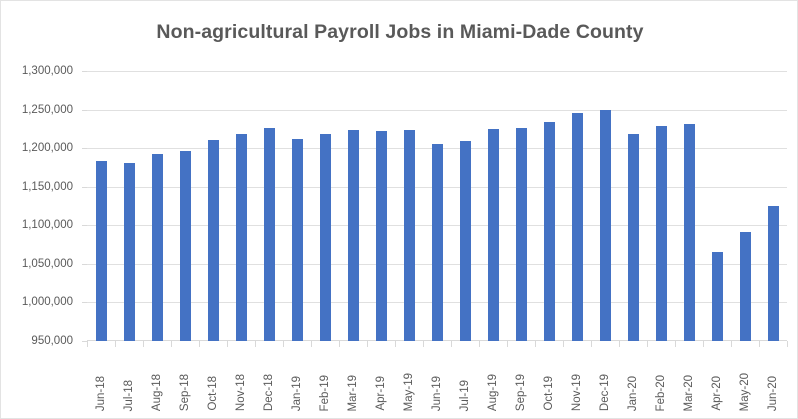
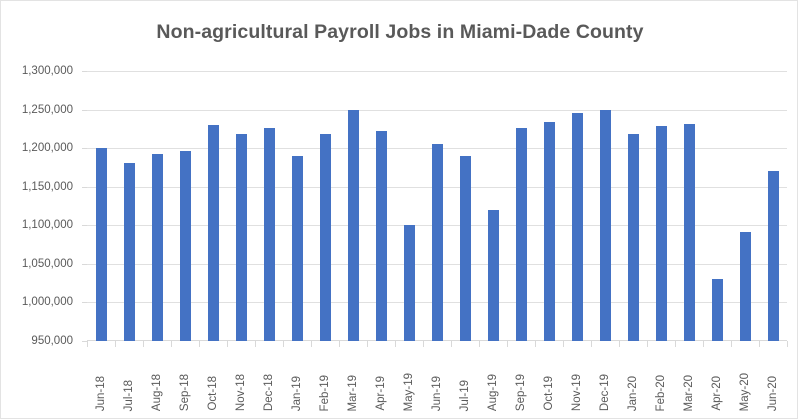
Jun-18: 1180000 -> 1200000
Oct-18: 1210000 -> 1230000
Jan-19: 1210000 -> 1190000
Mar-19: 1220000 -> 1250000
May-19: 1220000 -> 1100000
Jul-19: 1210000 -> 1190000
Aug-19: 1220000 -> 1120000
Apr-20: 1060000 -> 1030000
Jun-20: 1120000 -> 1170000
